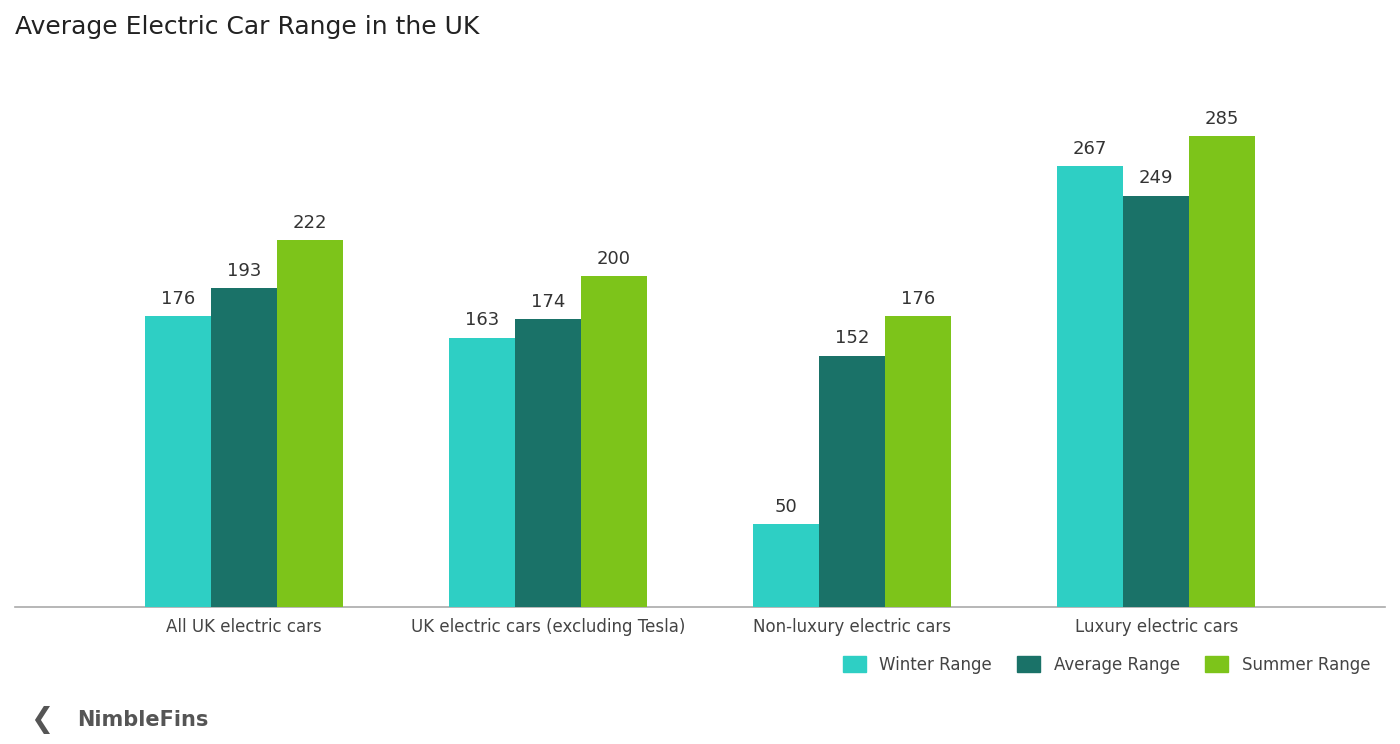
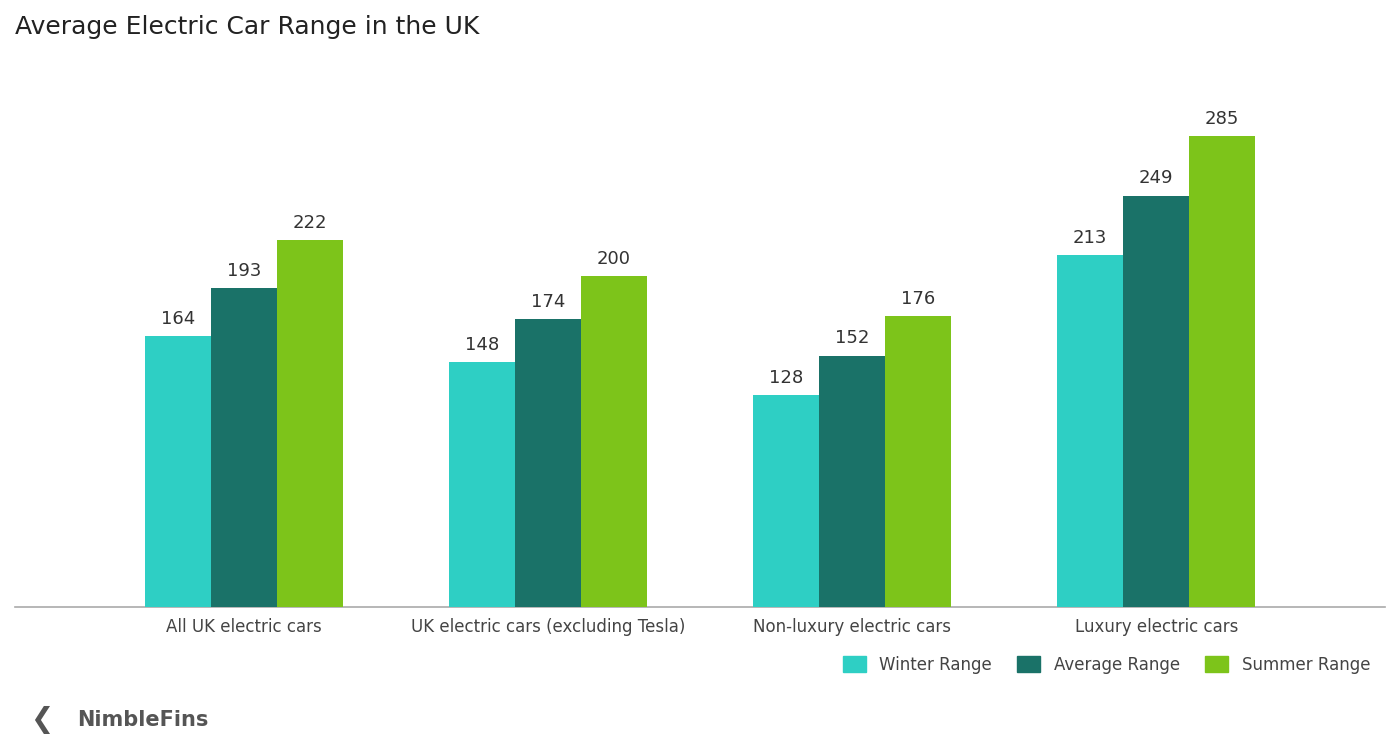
Winter Range/All UK electric cars: 176 -> 164
Winter Range/UK electric cars (excluding Tesla): 163 -> 148
Winter Range/Non-luxury electric cars: 50 -> 128
Winter Range/Luxury electric cars: 267 -> 213
